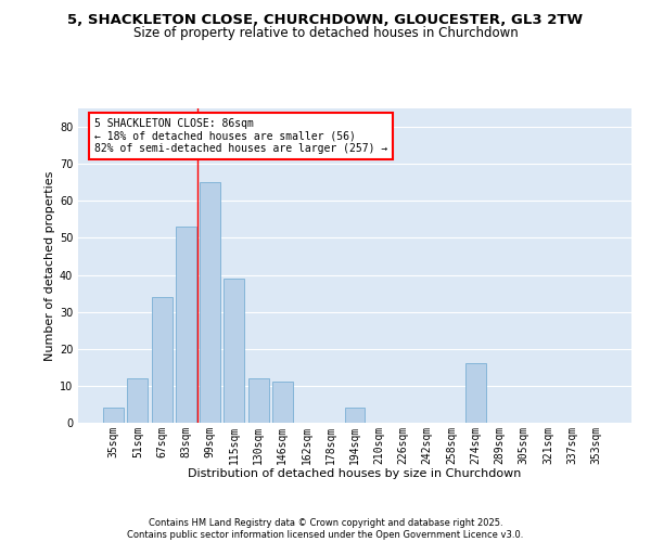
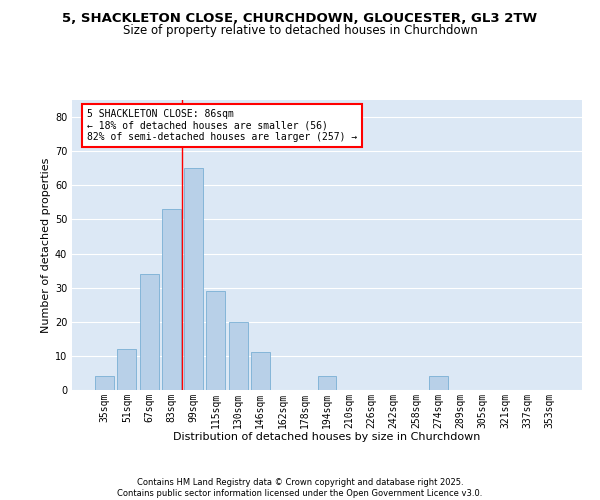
115sqm: 39 -> 29
130sqm: 12 -> 20
274sqm: 16 -> 4
